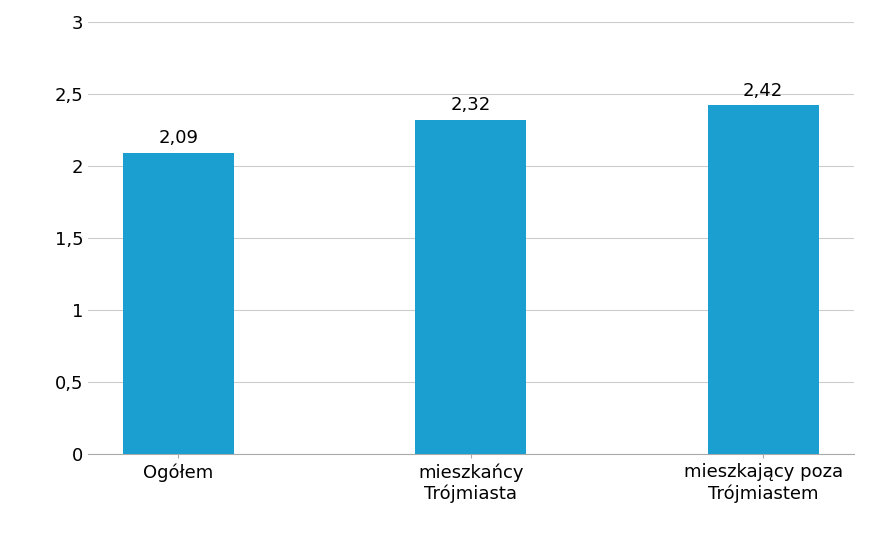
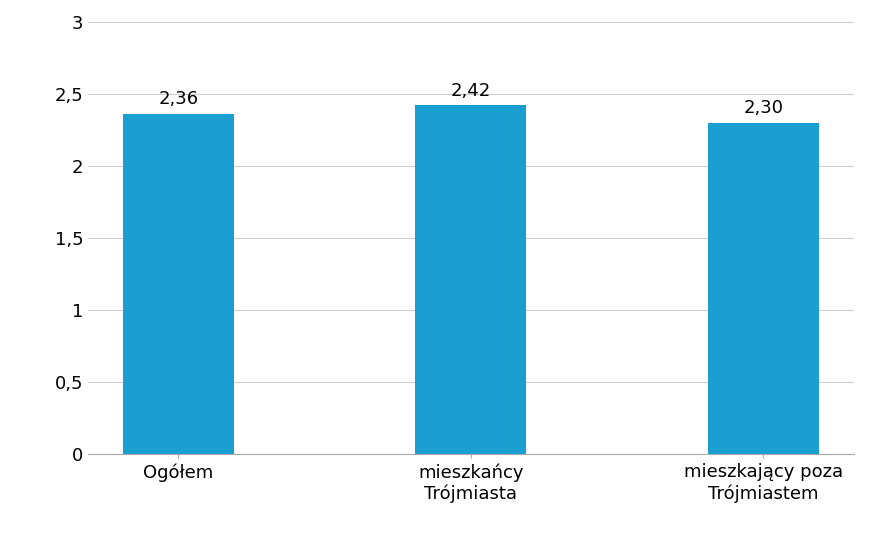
Ogółem: 2,09 -> 2,36
mieszkańcy Trójmiasta: 2,32 -> 2,42
mieszkający poza Trójmiastem: 2,42 -> 2,30
